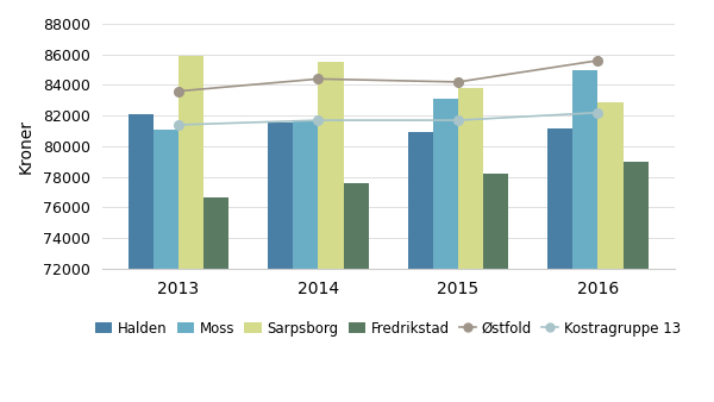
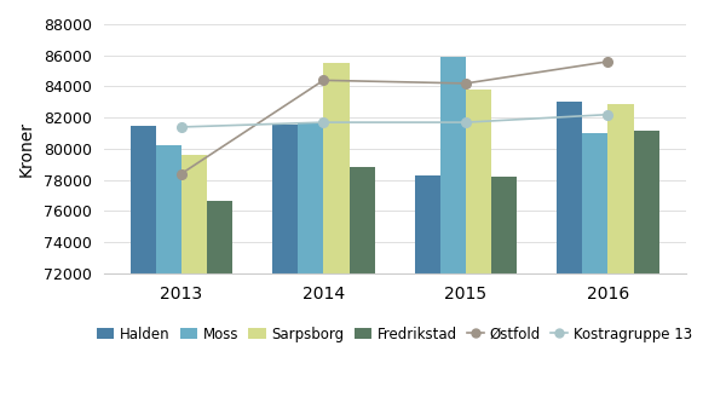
Halden/2013: 82100 -> 81500
Moss/2013: 81100 -> 80200
Østfold/2013: 83600 -> 78400
Sarpsborg/2013: 85900 -> 79600
Fredrikstad/2014: 77600 -> 78800
Halden/2015: 81000 -> 78300
Moss/2015: 83100 -> 85900
Halden/2016: 81200 -> 83000
Moss/2016: 85000 -> 81000
Fredrikstad/2016: 79000 -> 81200
